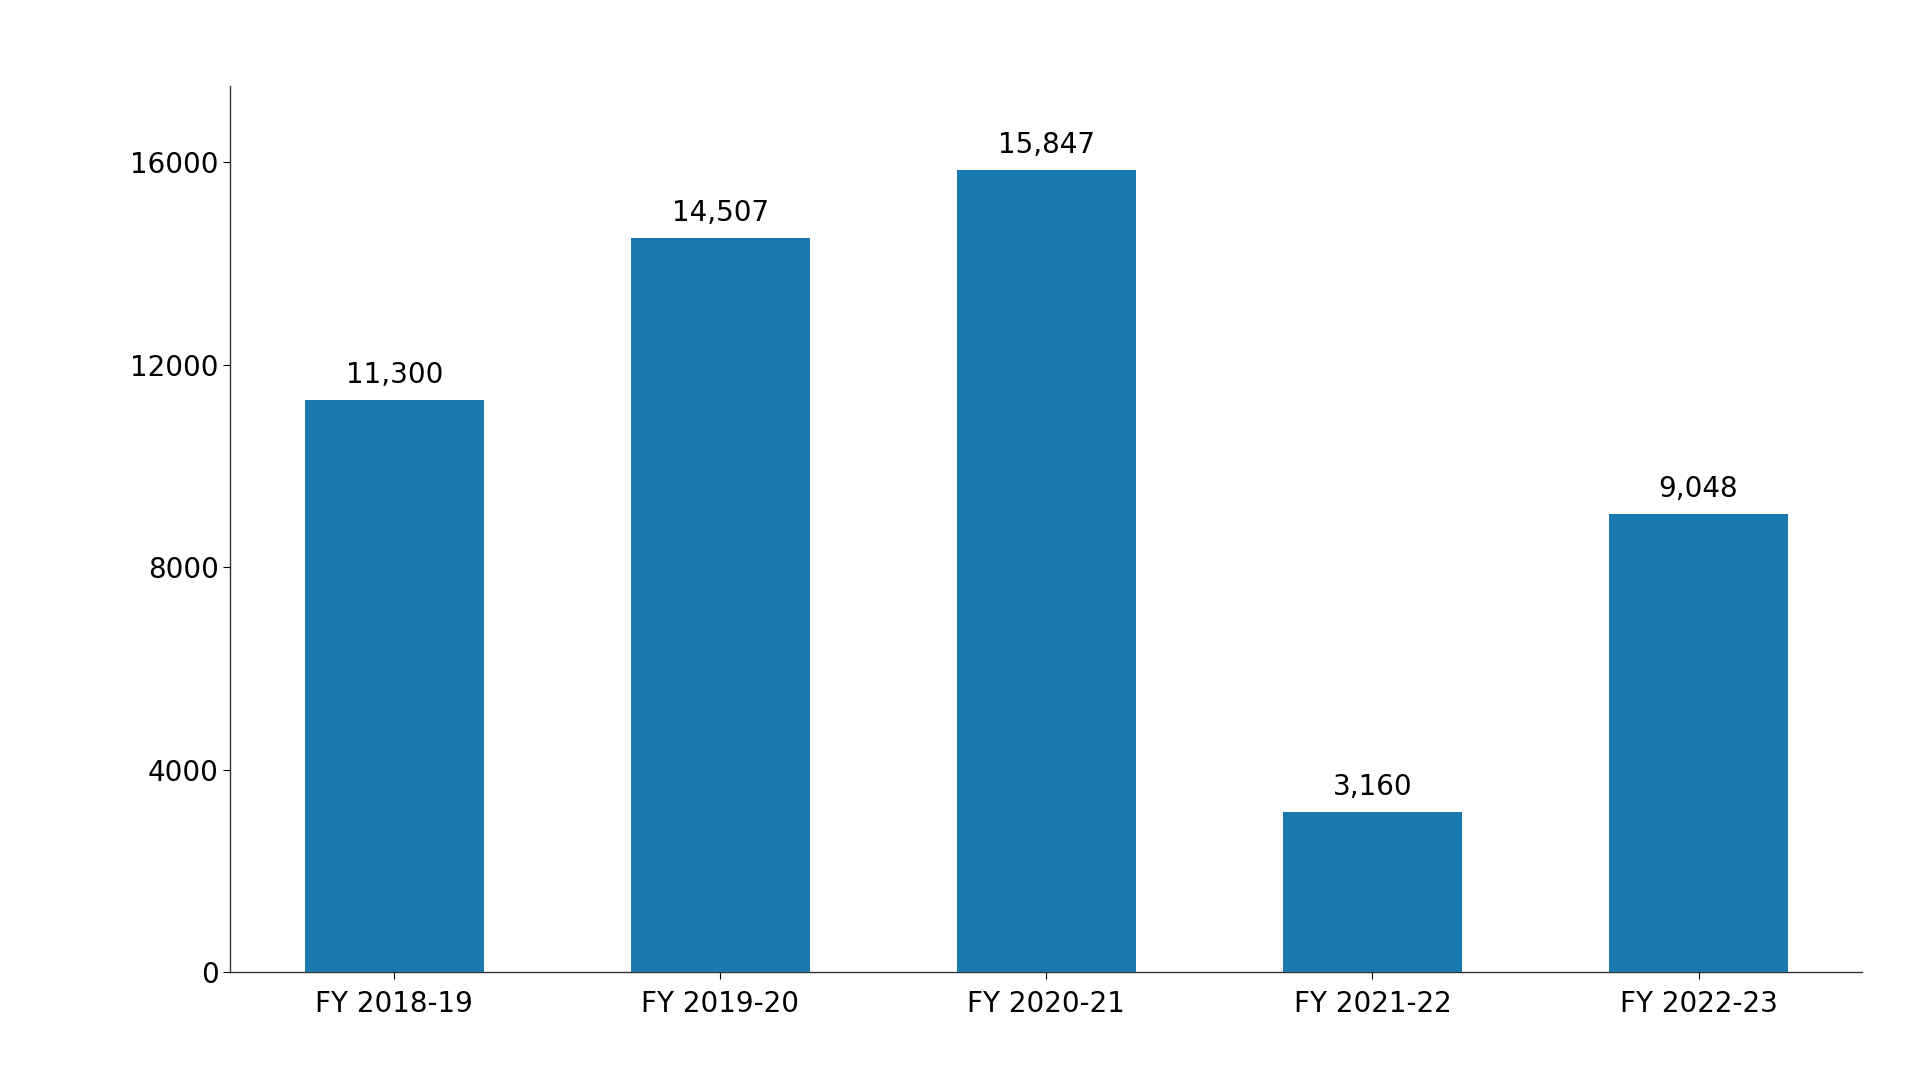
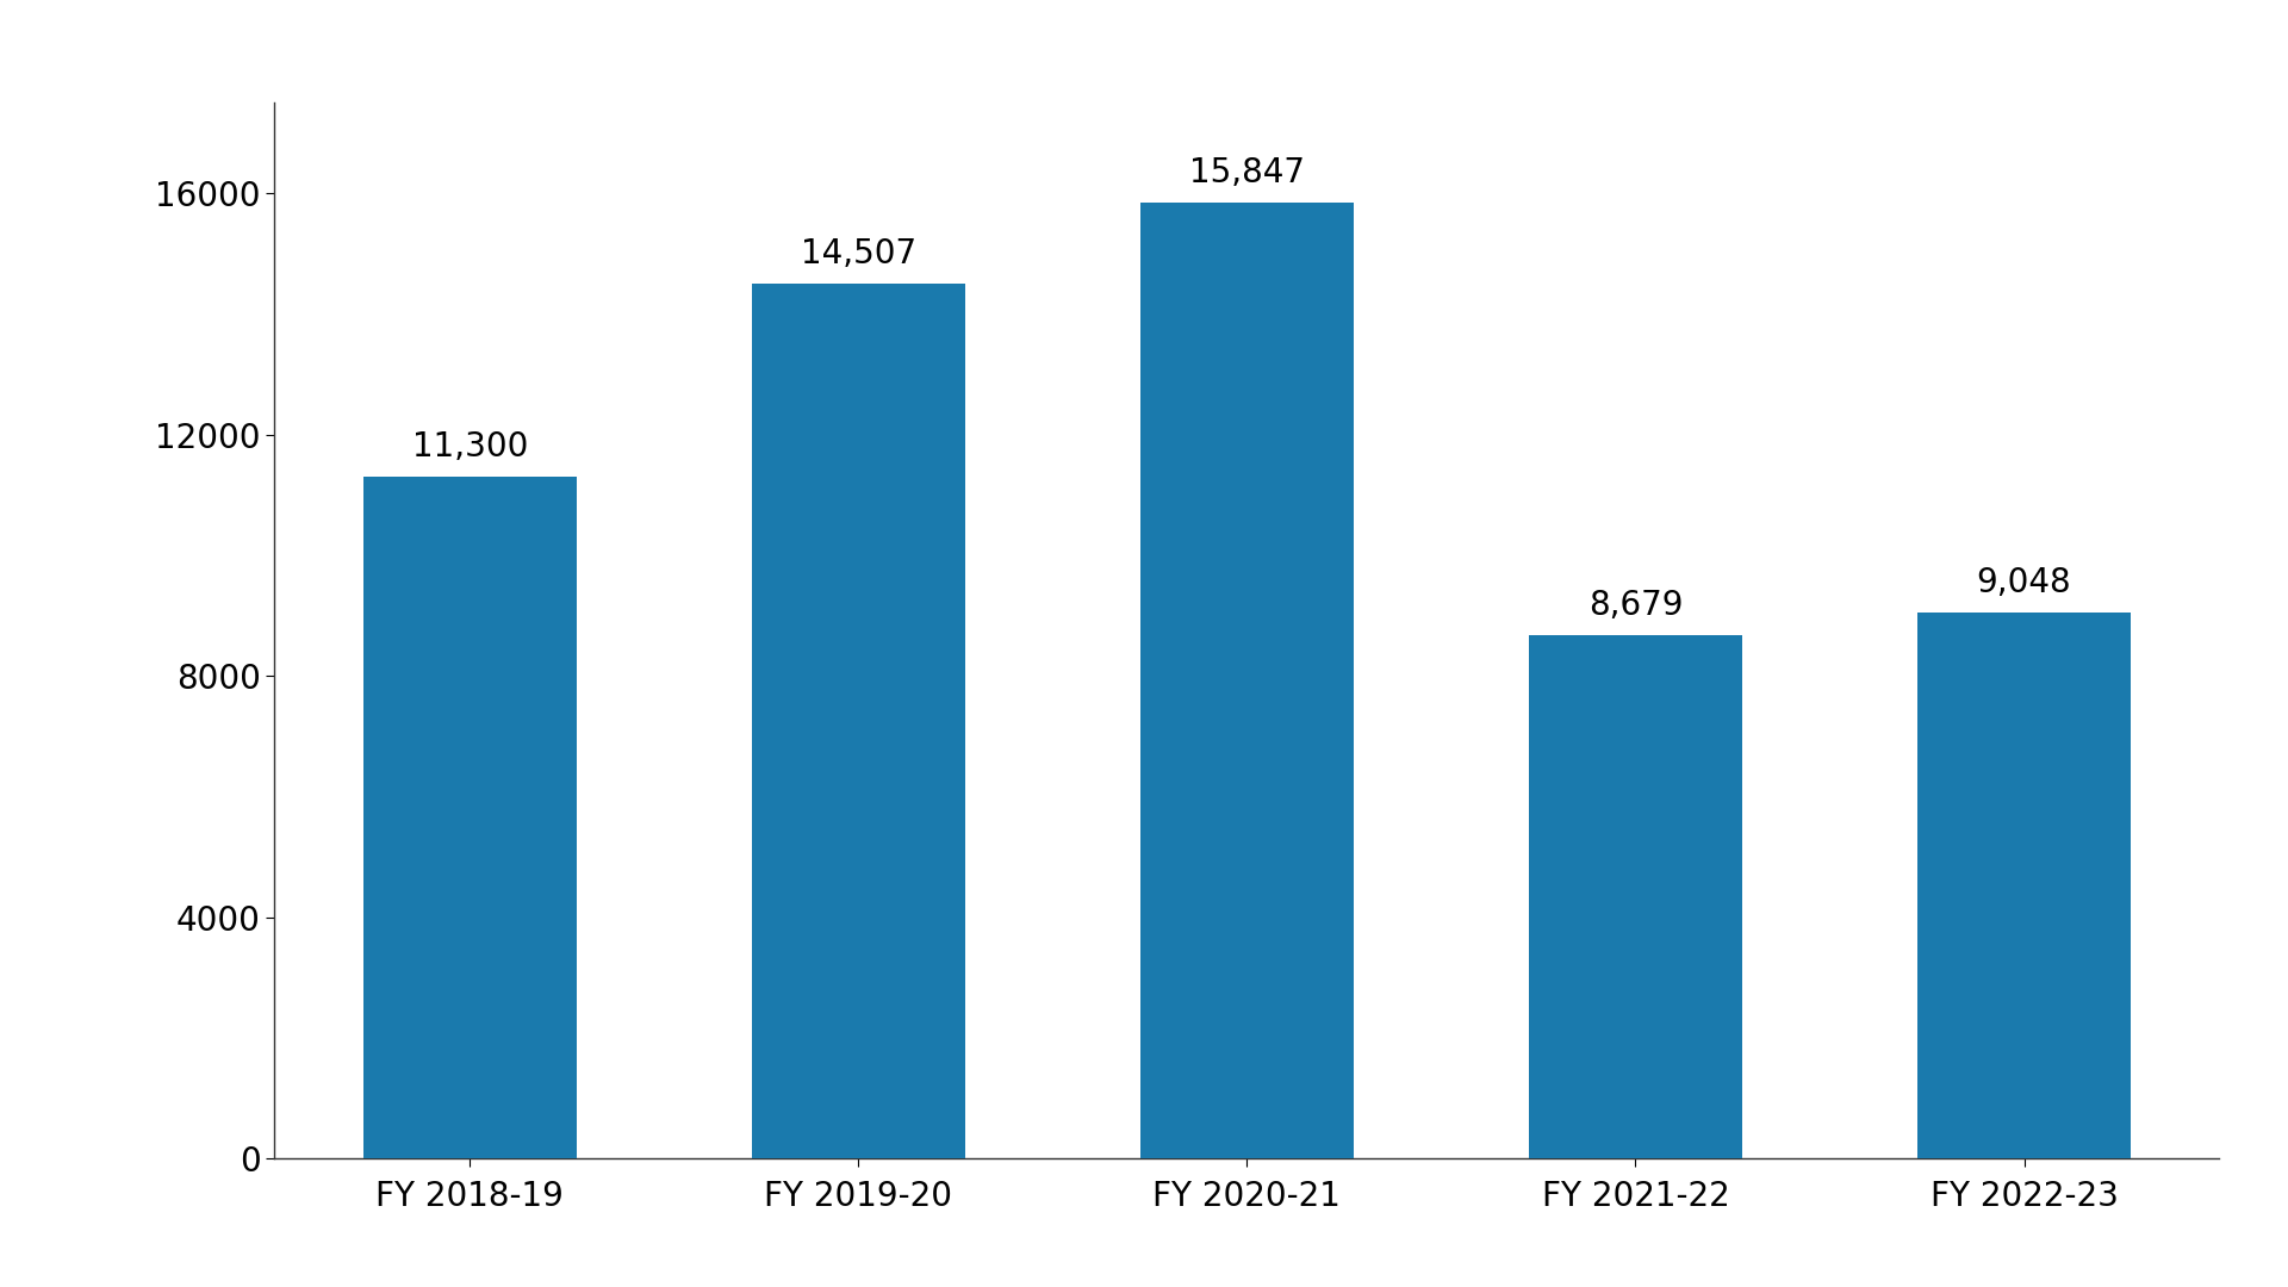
FY 2021-22: 3,160 -> 8,679
